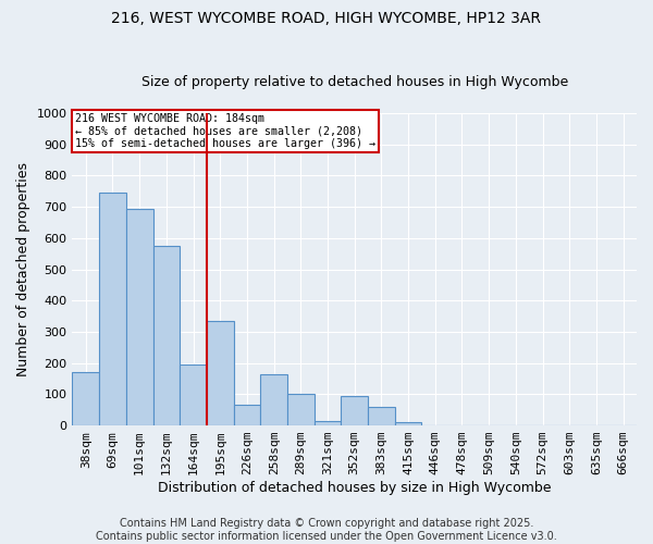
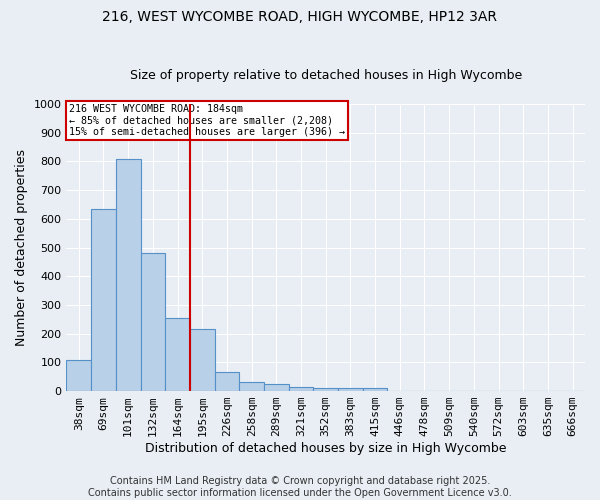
38sqm: 170 -> 110
69sqm: 745 -> 635
101sqm: 695 -> 810
132sqm: 575 -> 480
164sqm: 195 -> 255
195sqm: 335 -> 215
258sqm: 165 -> 30
289sqm: 100 -> 25
352sqm: 95 -> 10
383sqm: 60 -> 10
